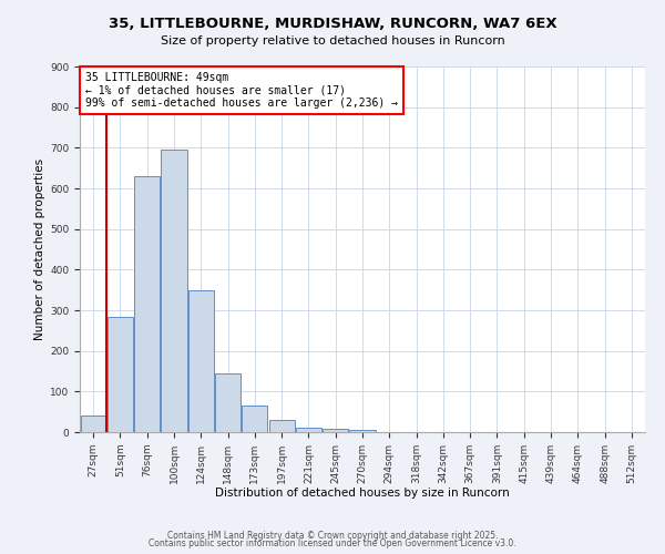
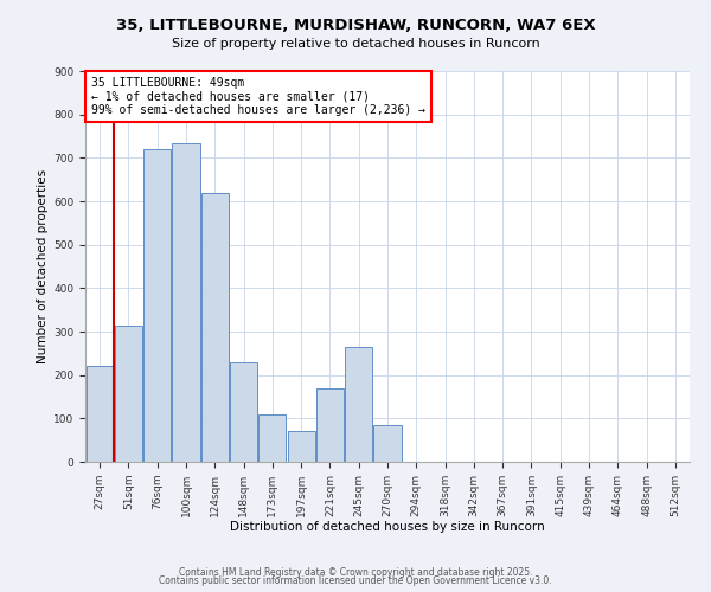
27sqm: 42 -> 220
51sqm: 285 -> 315
76sqm: 630 -> 720
100sqm: 695 -> 735
124sqm: 350 -> 620
148sqm: 145 -> 230
173sqm: 65 -> 110
197sqm: 30 -> 70
221sqm: 12 -> 170
245sqm: 7 -> 265
270sqm: 5 -> 85
